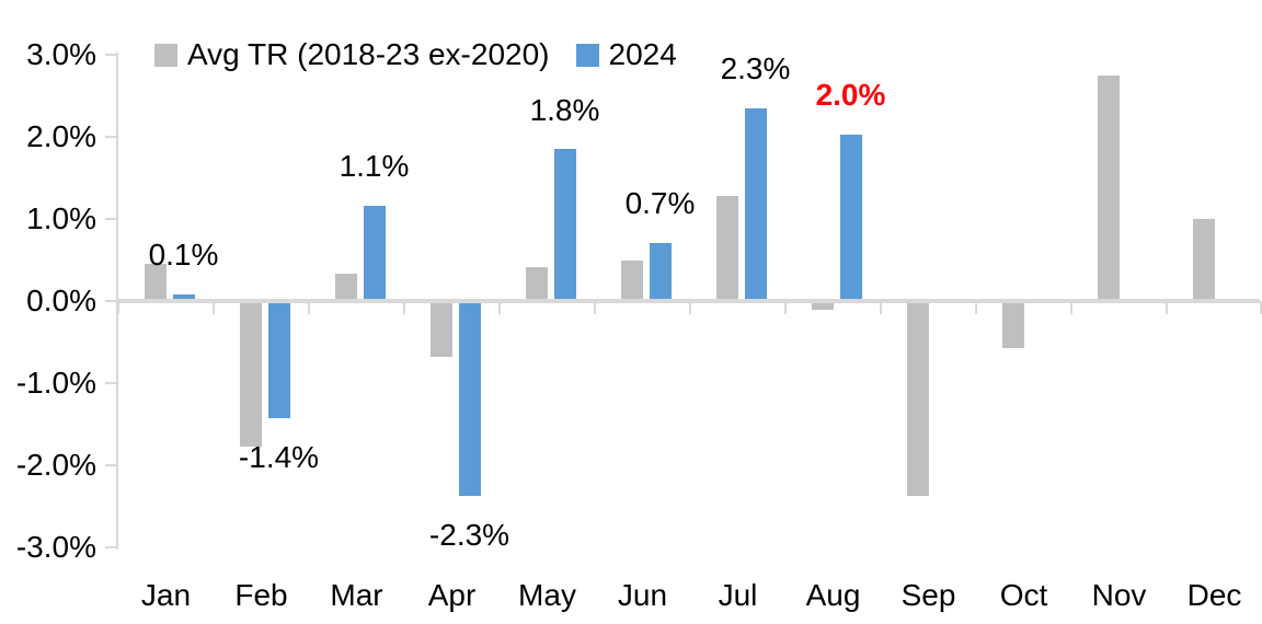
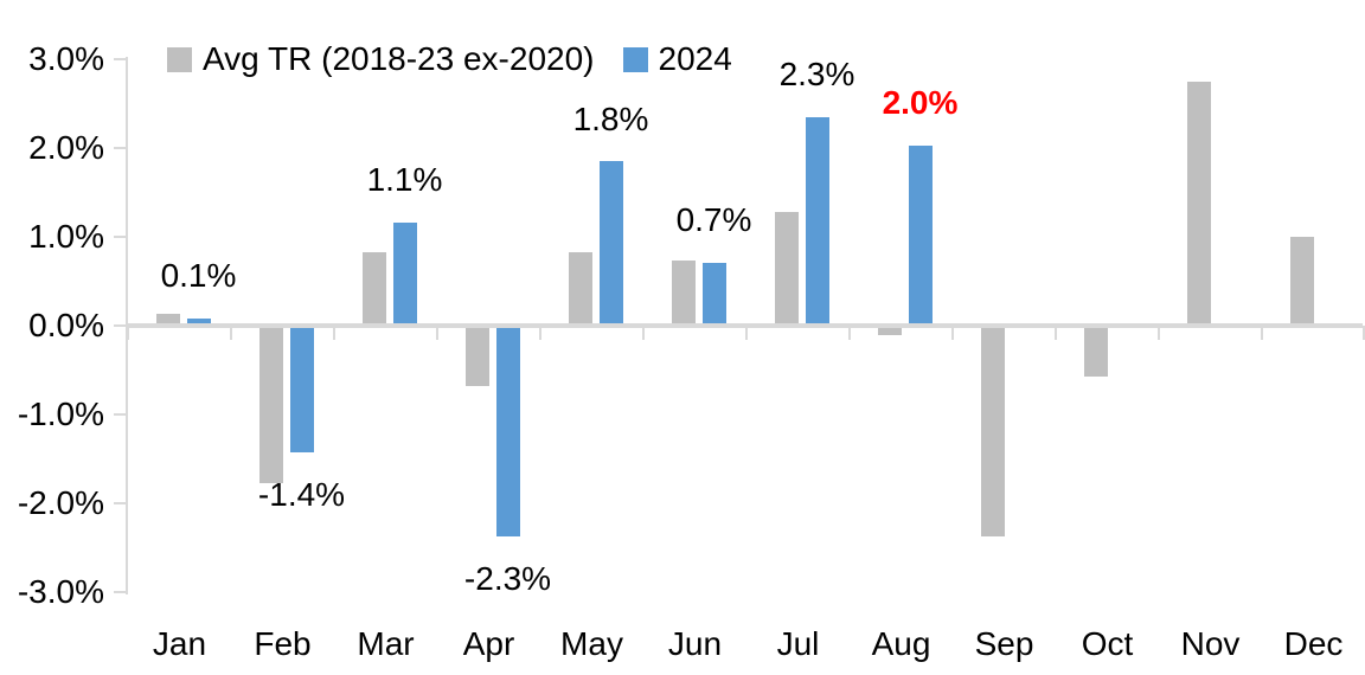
Avg TR (2018-23 ex-2020)/Jan: 0.4% -> 0.1%
Avg TR (2018-23 ex-2020)/Mar: 0.3% -> 0.8%
Avg TR (2018-23 ex-2020)/May: 0.4% -> 0.8%
Avg TR (2018-23 ex-2020)/Jun: 0.5% -> 0.7%
